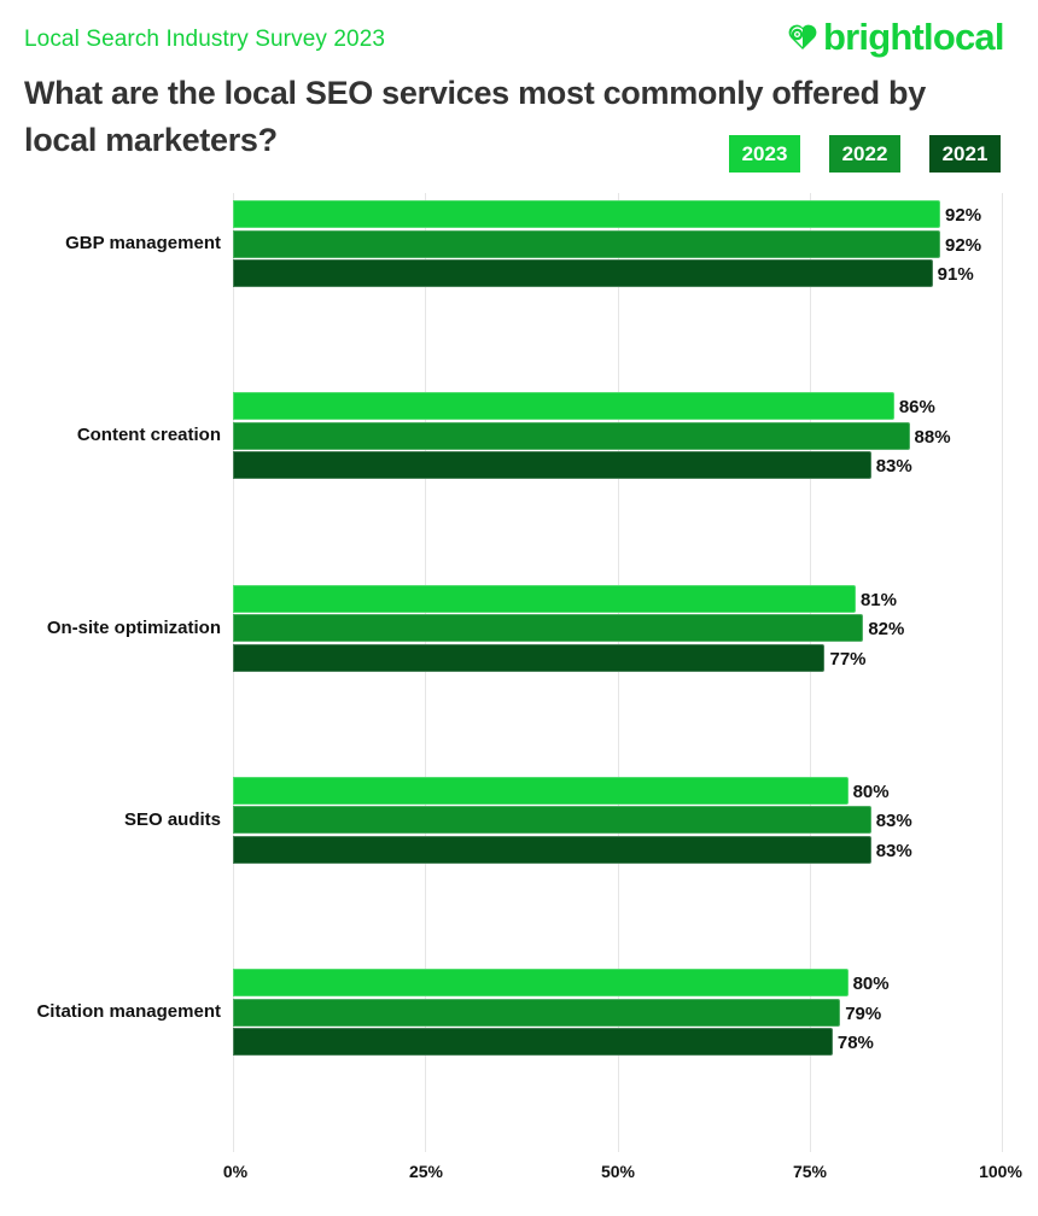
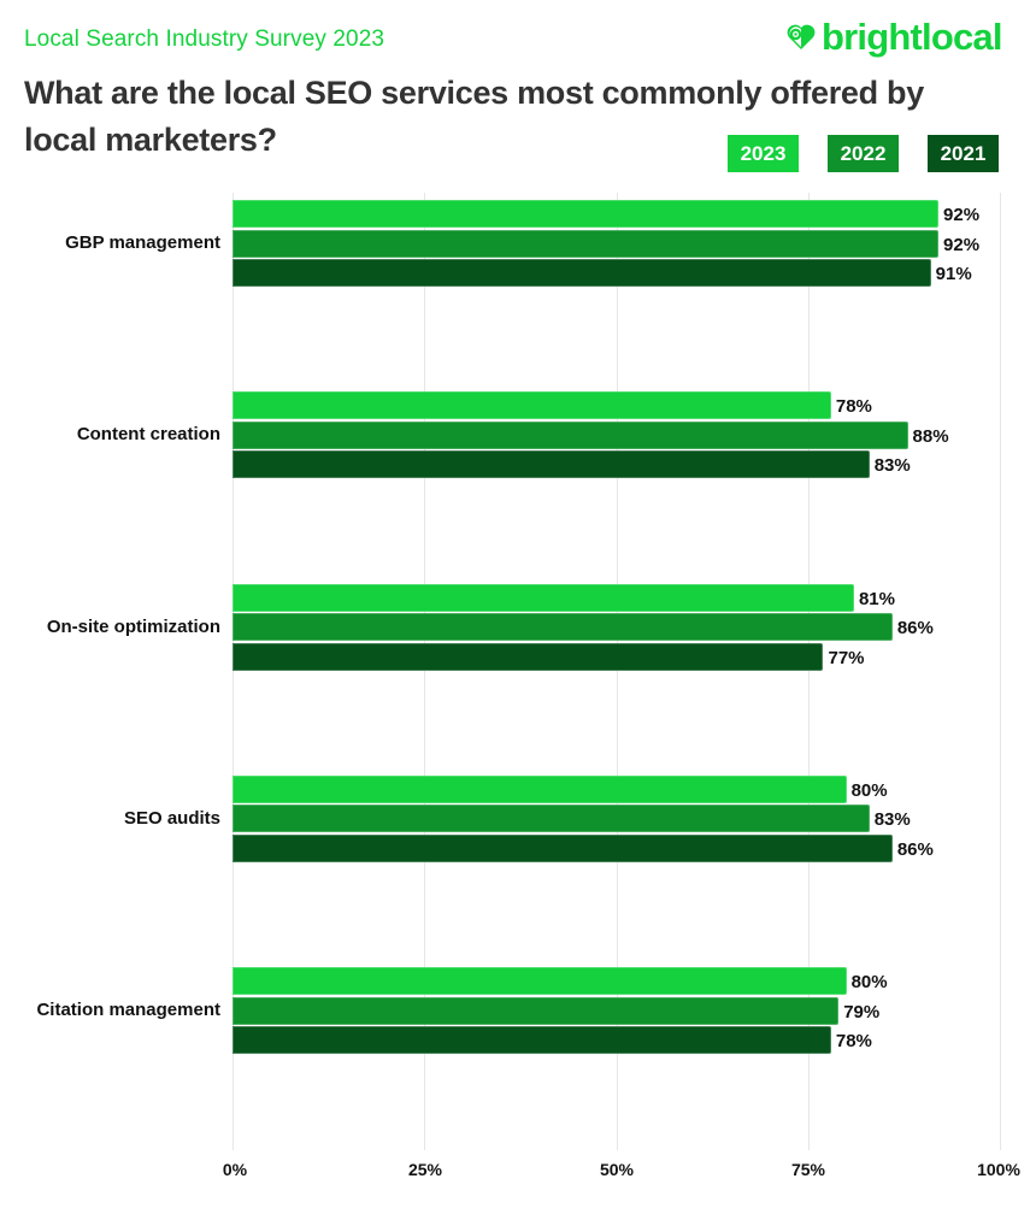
2023/Content creation: 86% -> 78%
2022/On-site optimization: 82% -> 86%
2021/SEO audits: 83% -> 86%
